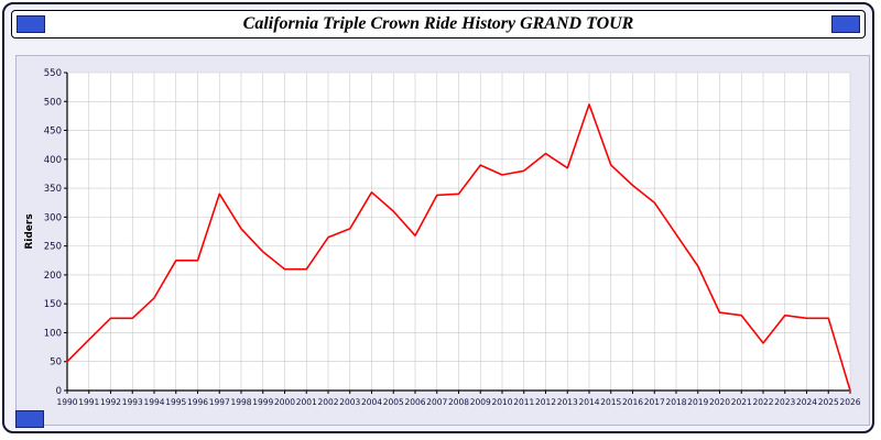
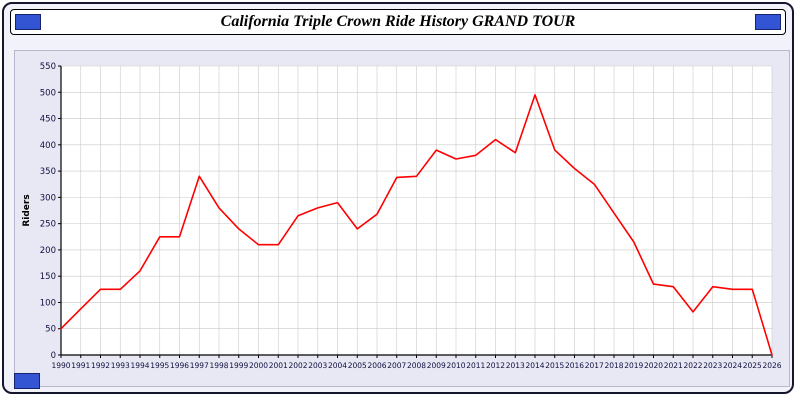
2004: 340 -> 290
2005: 310 -> 240
